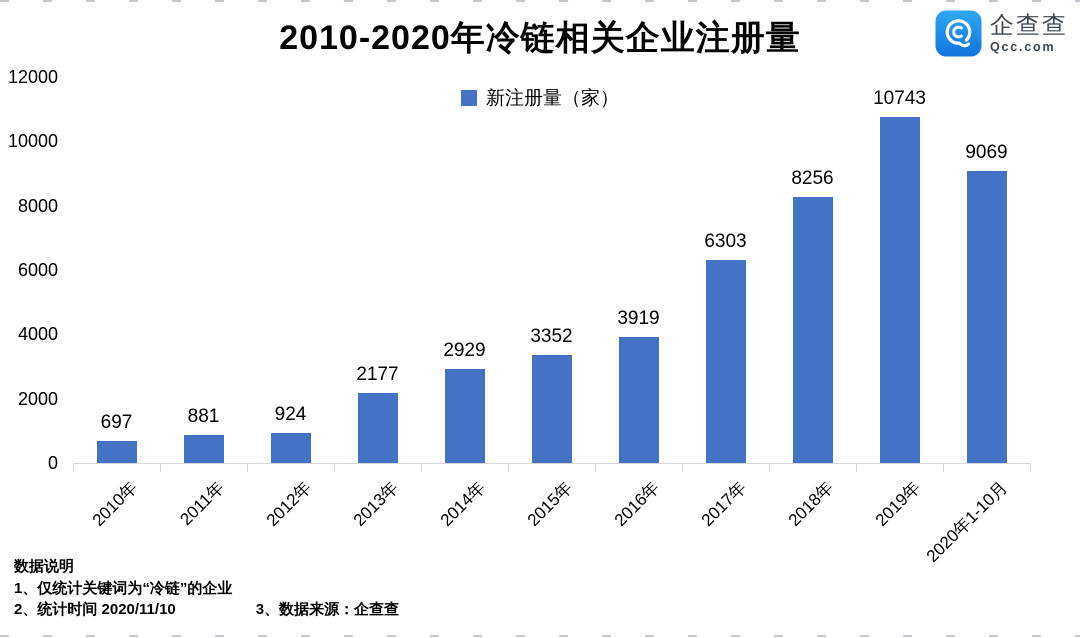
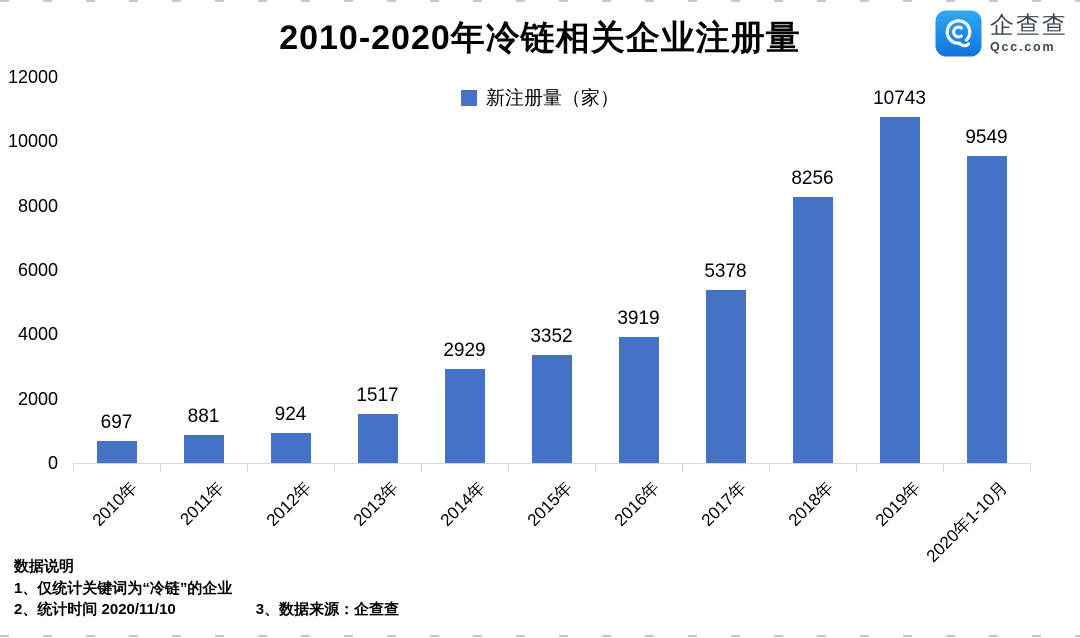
2013年: 2177 -> 1517
2017年: 6303 -> 5378
2020年1-10月: 9069 -> 9549
